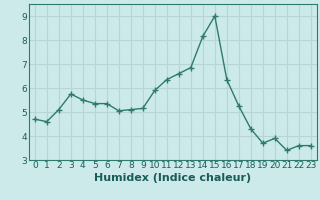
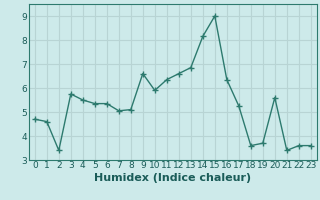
2: 5.10 -> 3.40
9: 5.15 -> 6.60
18: 4.30 -> 3.60
20: 3.90 -> 5.60
